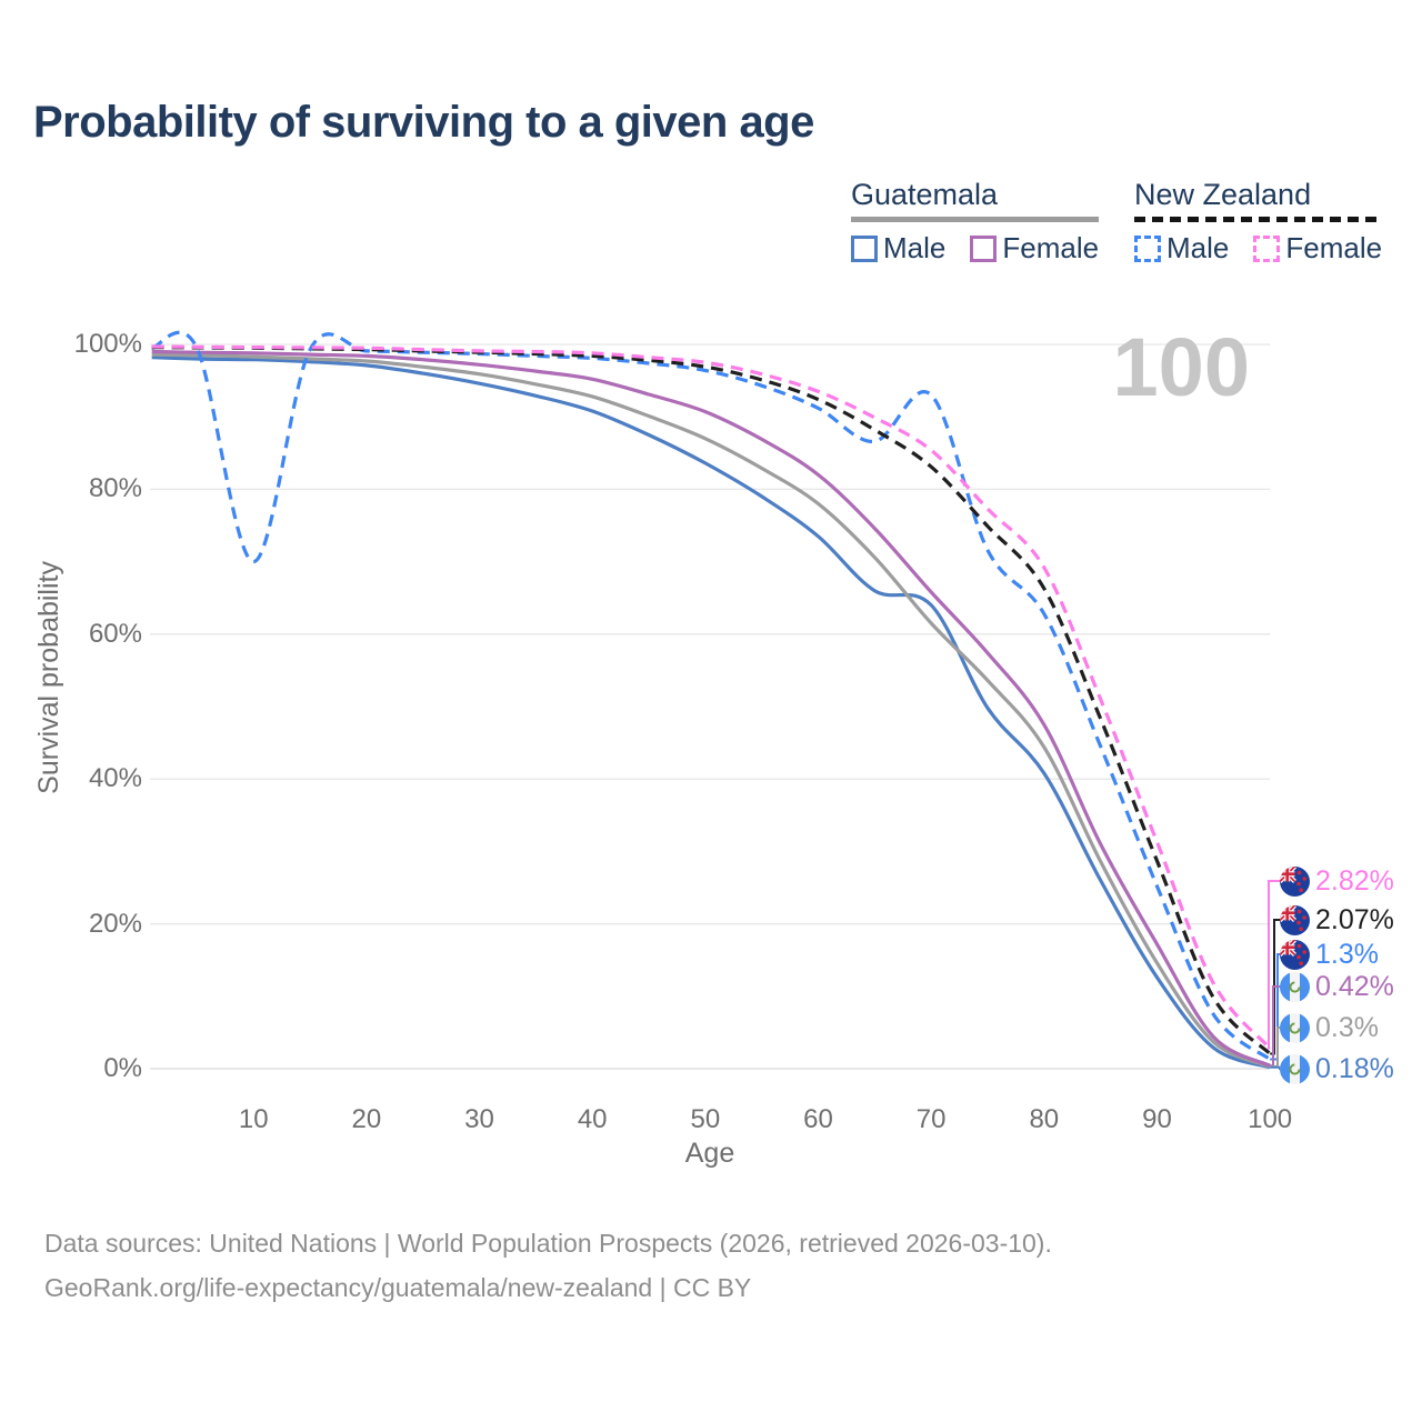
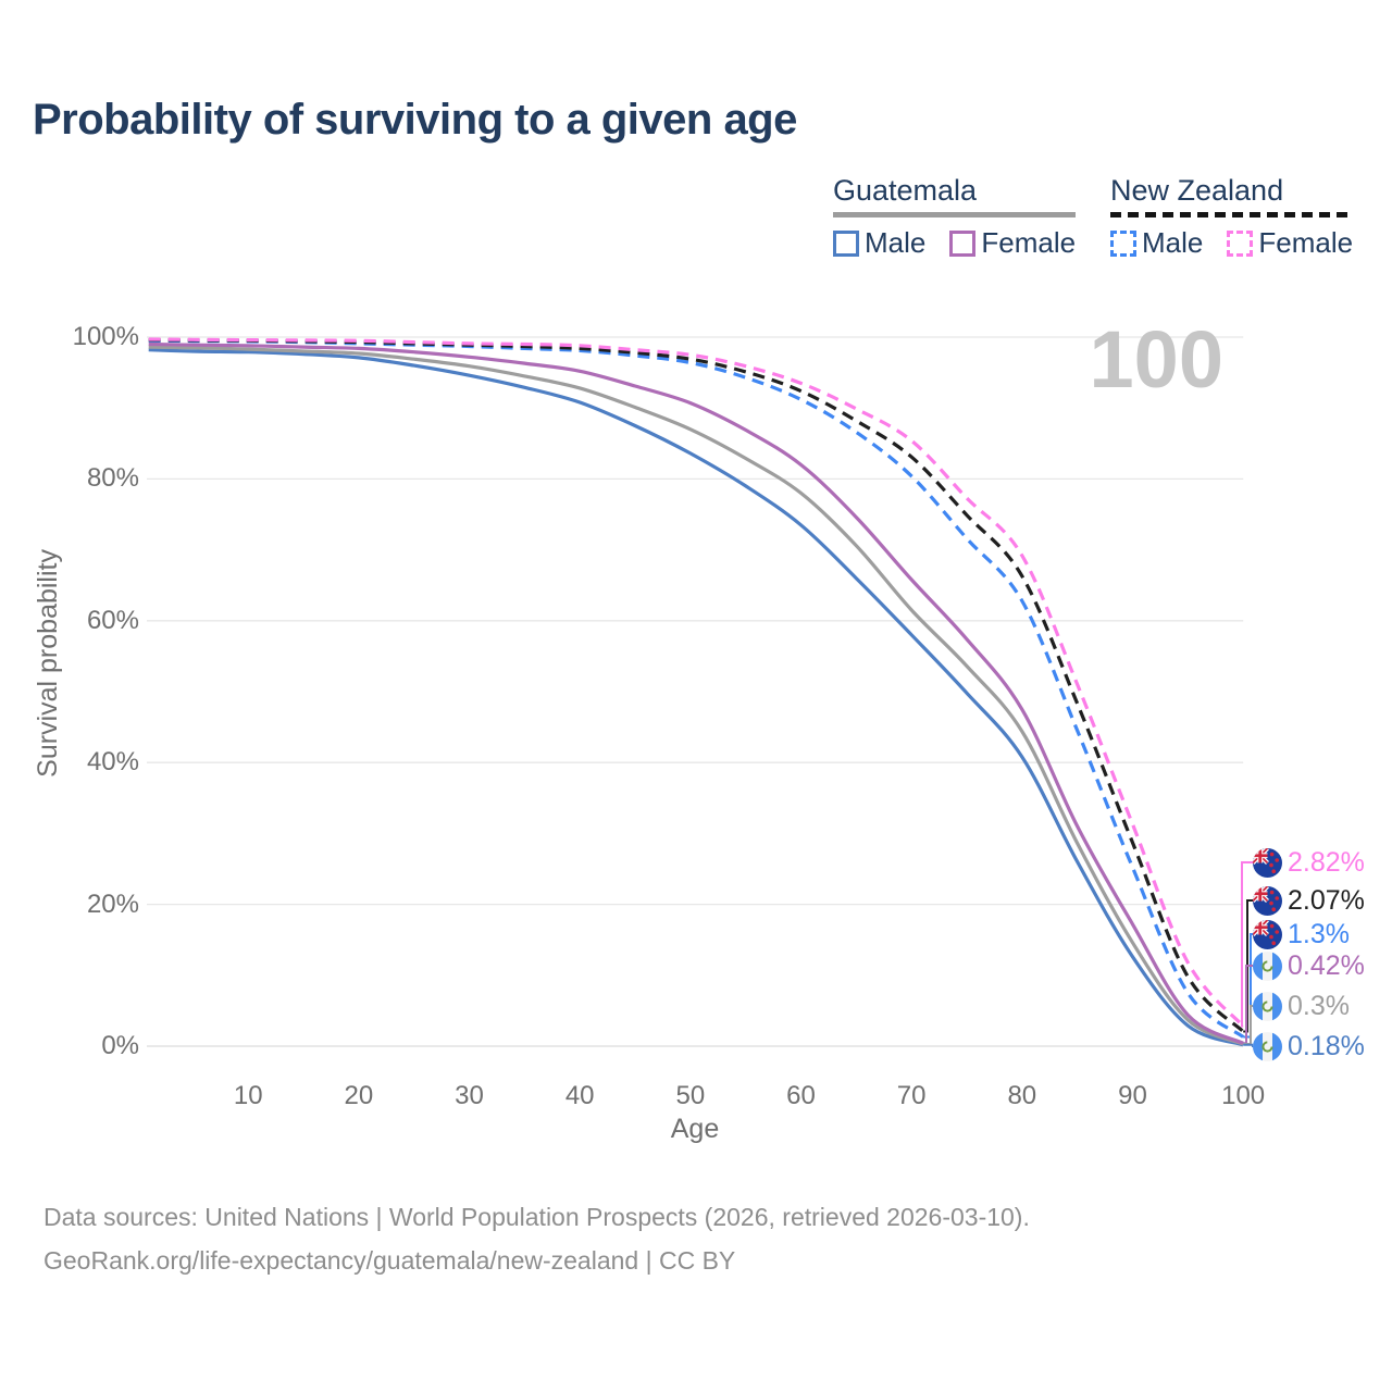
New Zealand Male/10: 70% -> 99%
Guatemala Male/70: 64% -> 58%
New Zealand Male/70: 93% -> 80%
